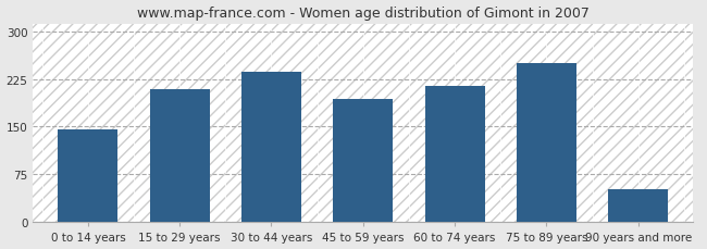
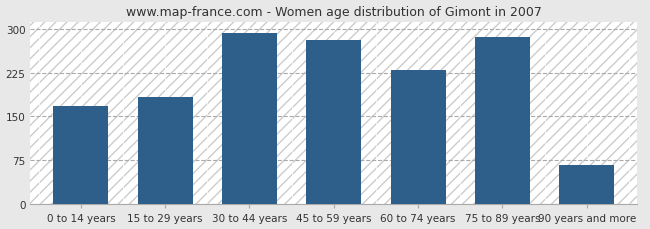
0 to 14 years: 146 -> 168
15 to 29 years: 208 -> 183
30 to 44 years: 236 -> 293
45 to 59 years: 194 -> 280
60 to 74 years: 214 -> 229
75 to 89 years: 250 -> 285
90 years and more: 52 -> 68
